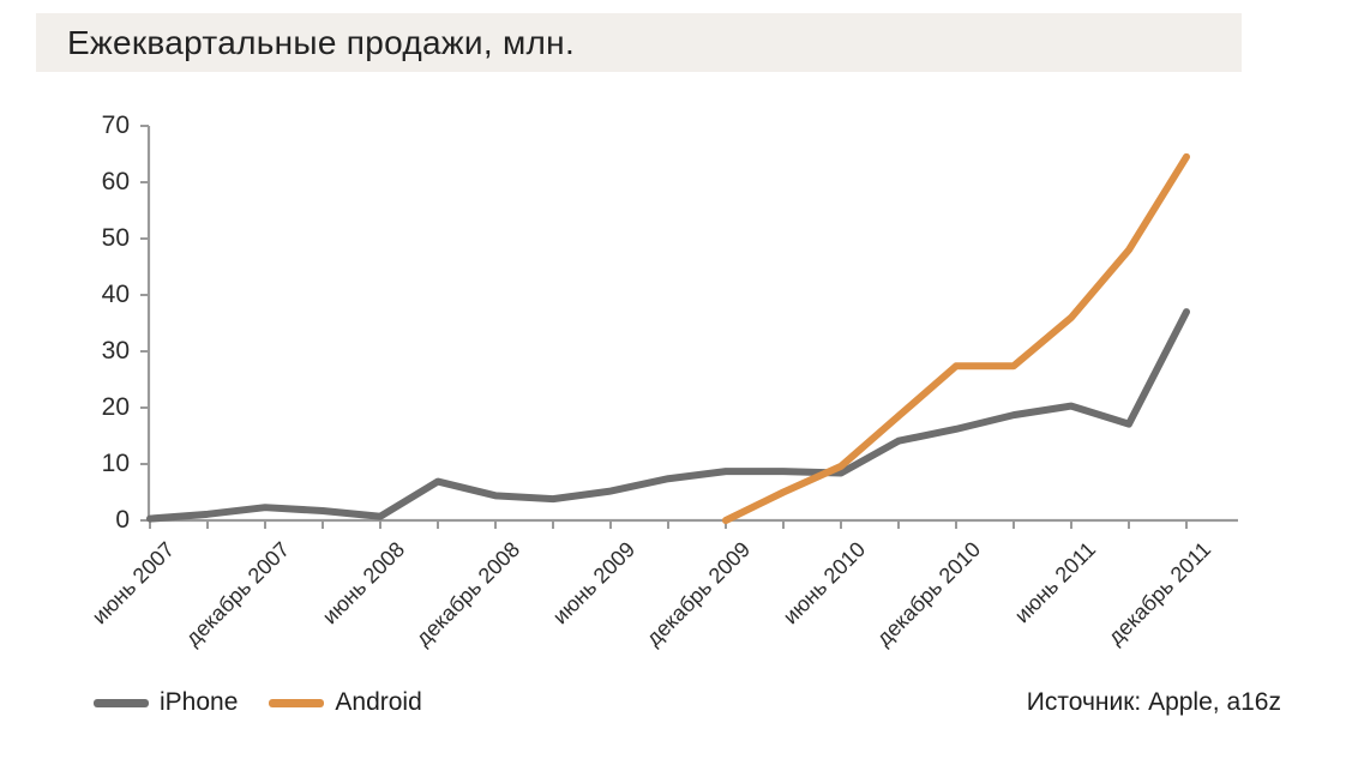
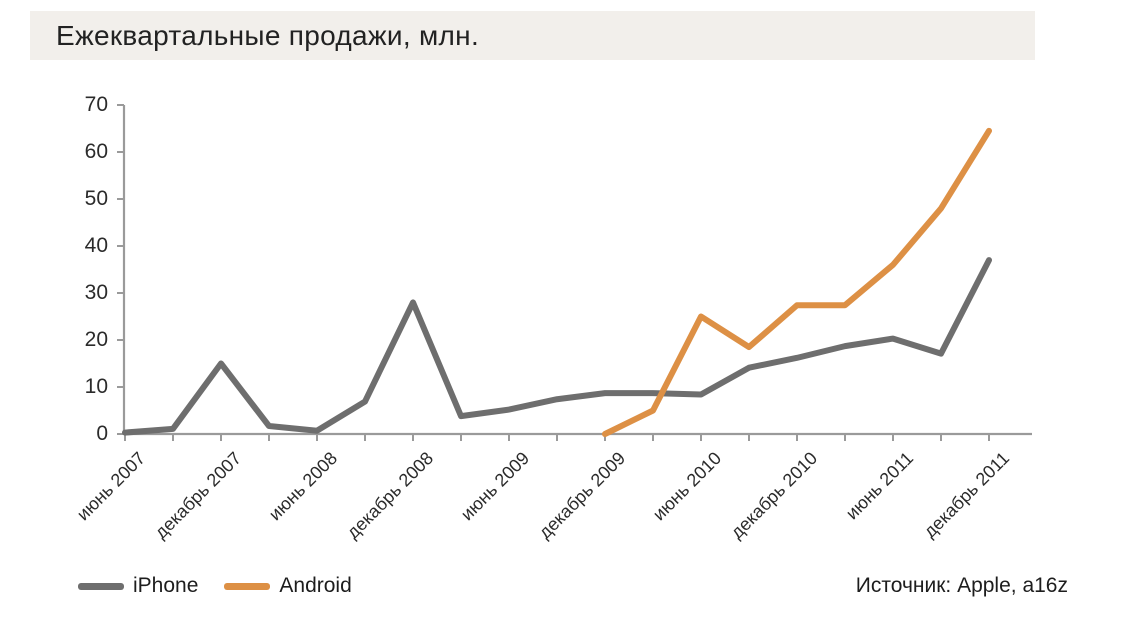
iPhone/декабрь 2007: 2 -> 15
iPhone/декабрь 2008: 4 -> 28
Android/июнь 2010: 10 -> 25
